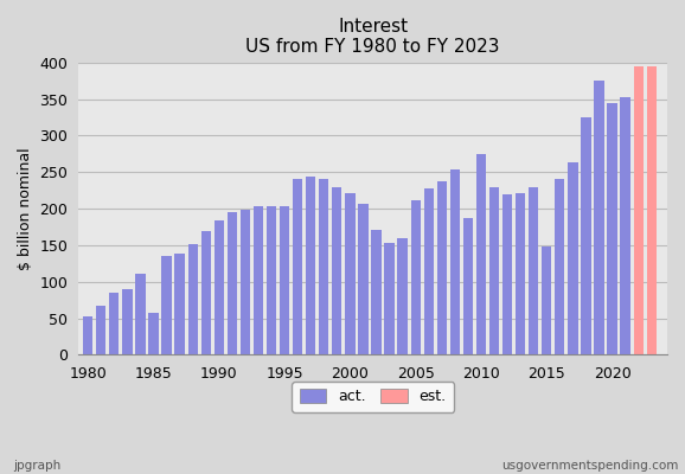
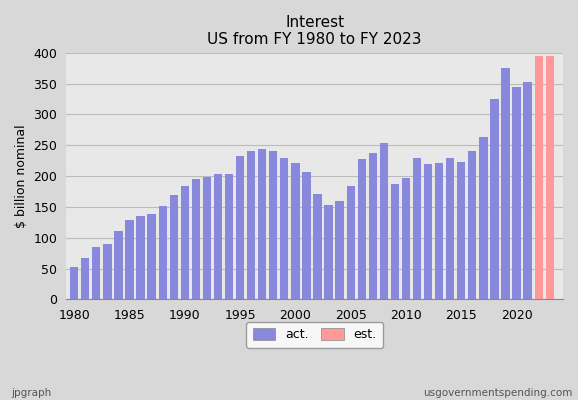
1985: 58 -> 129
1995: 204 -> 232
2005: 212 -> 184
2010: 274 -> 197
2015: 148 -> 223
